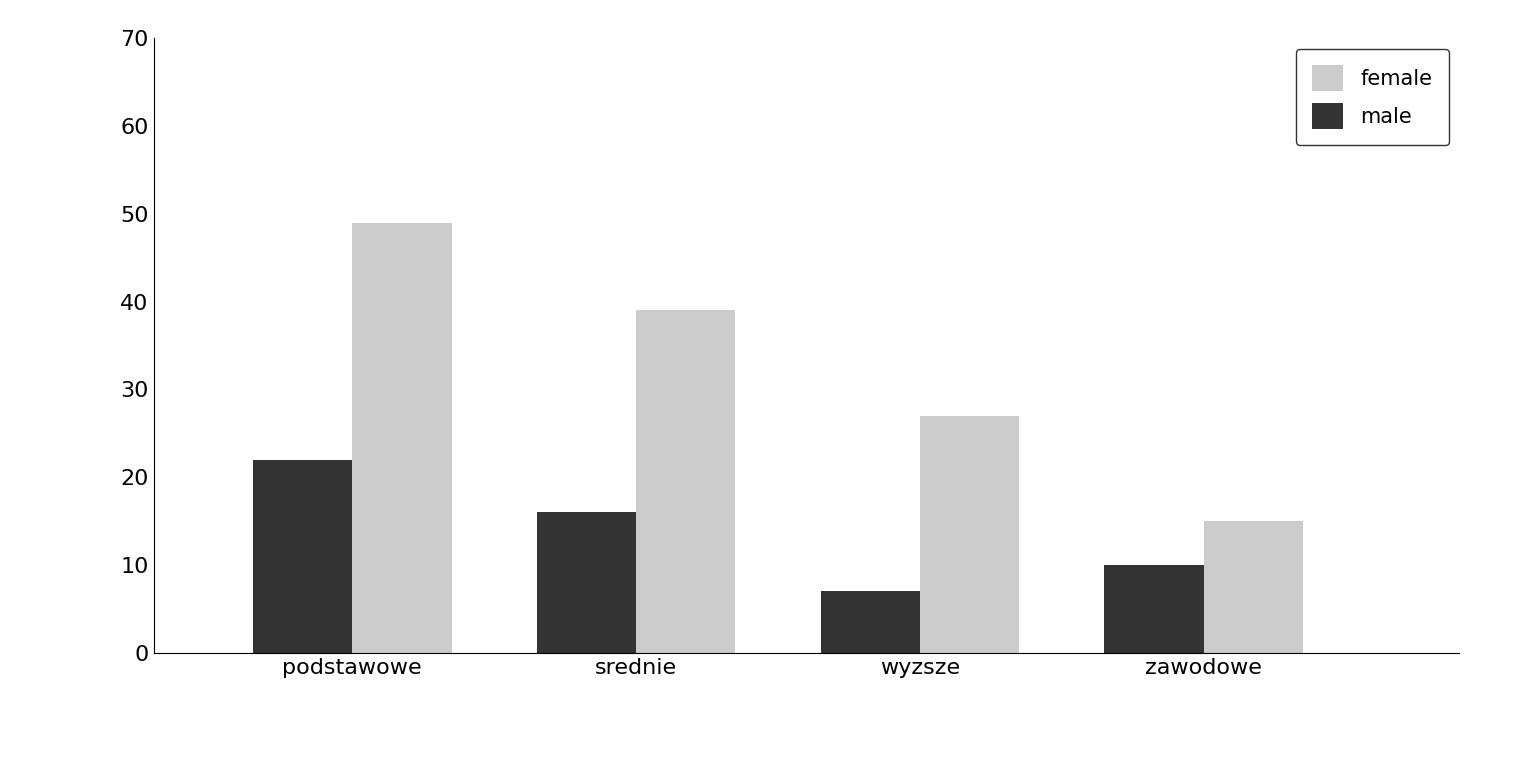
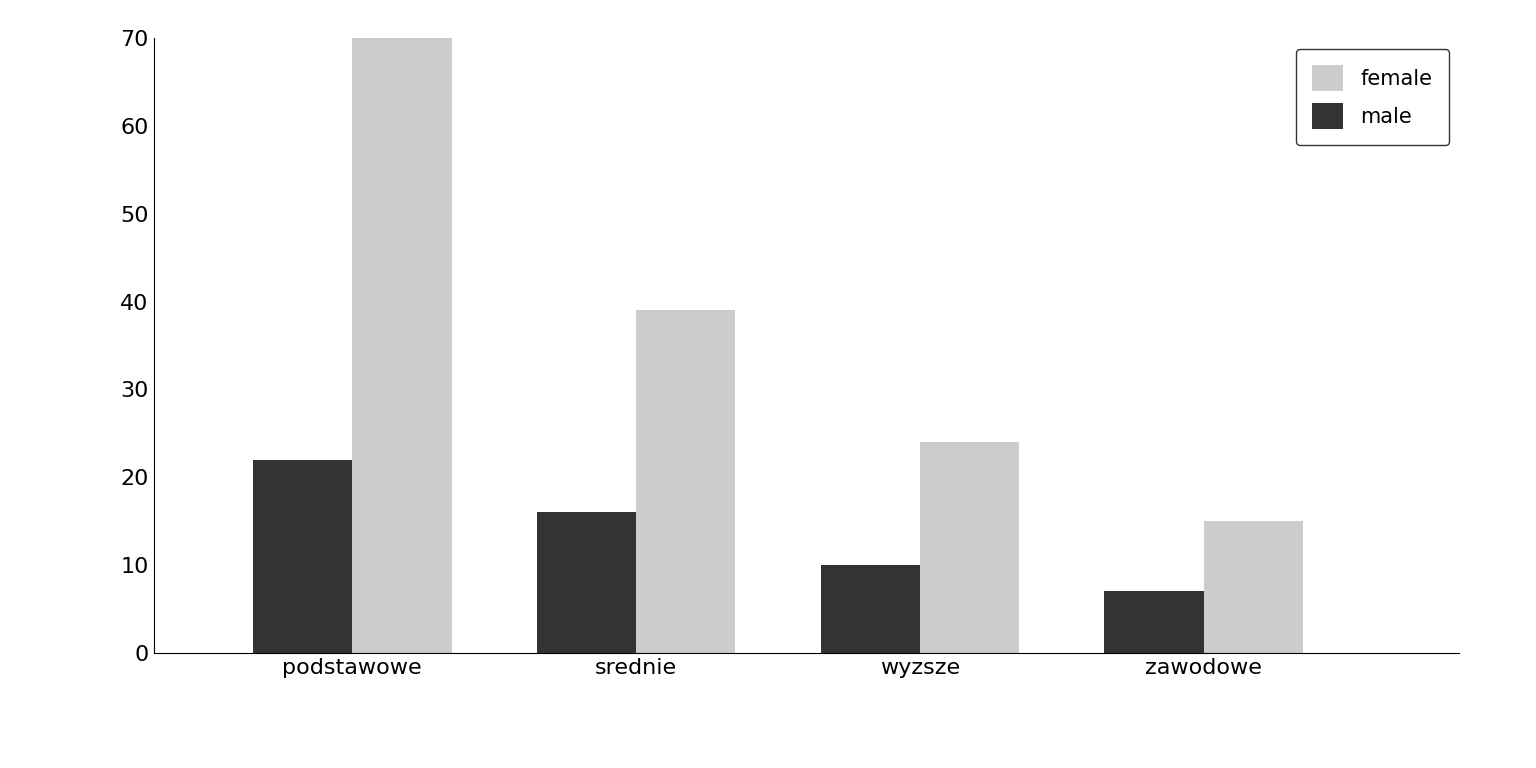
female/podstawowe: 49 -> 70
male/wyzsze: 7 -> 10
female/wyzsze: 27 -> 24
male/zawodowe: 10 -> 7
